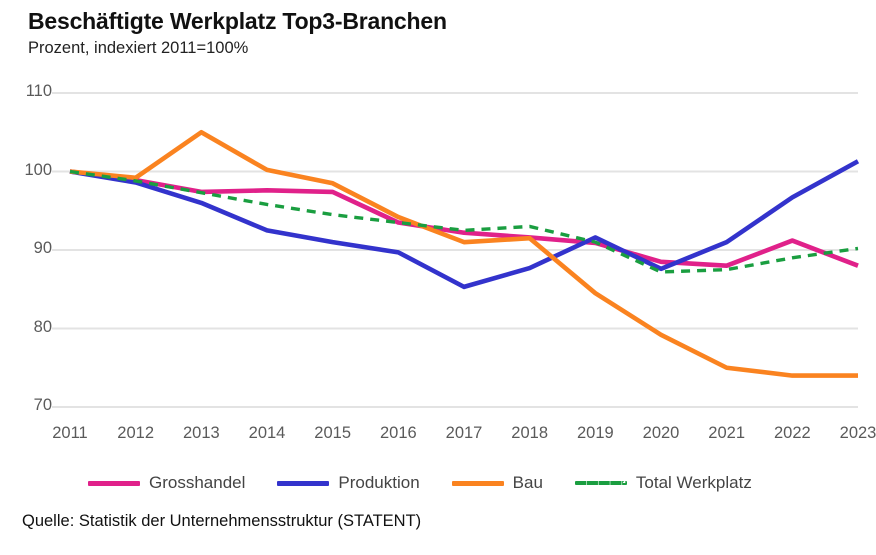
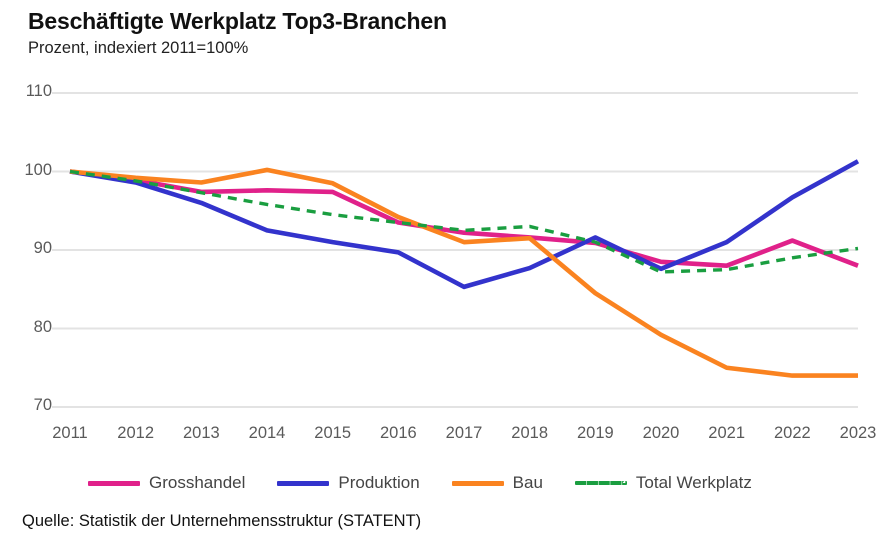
Bau/2013: 105 -> 99
